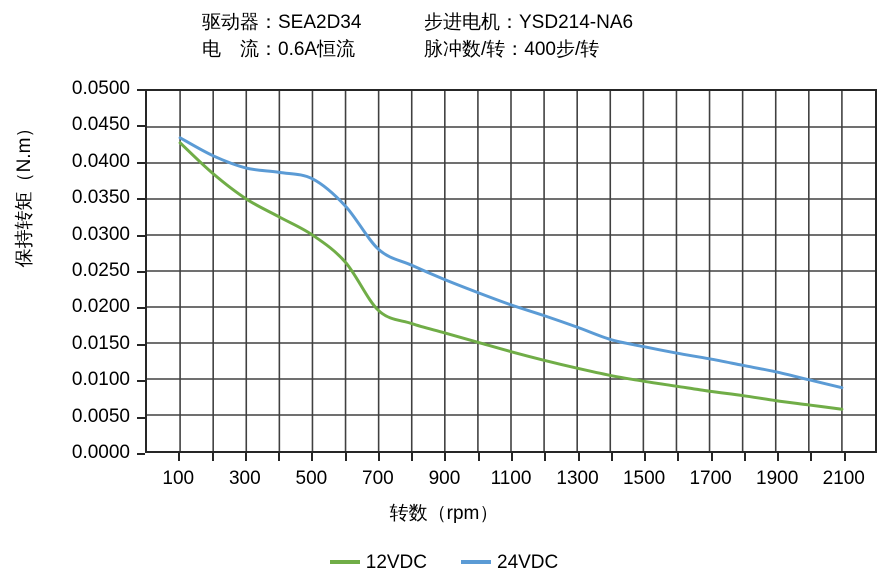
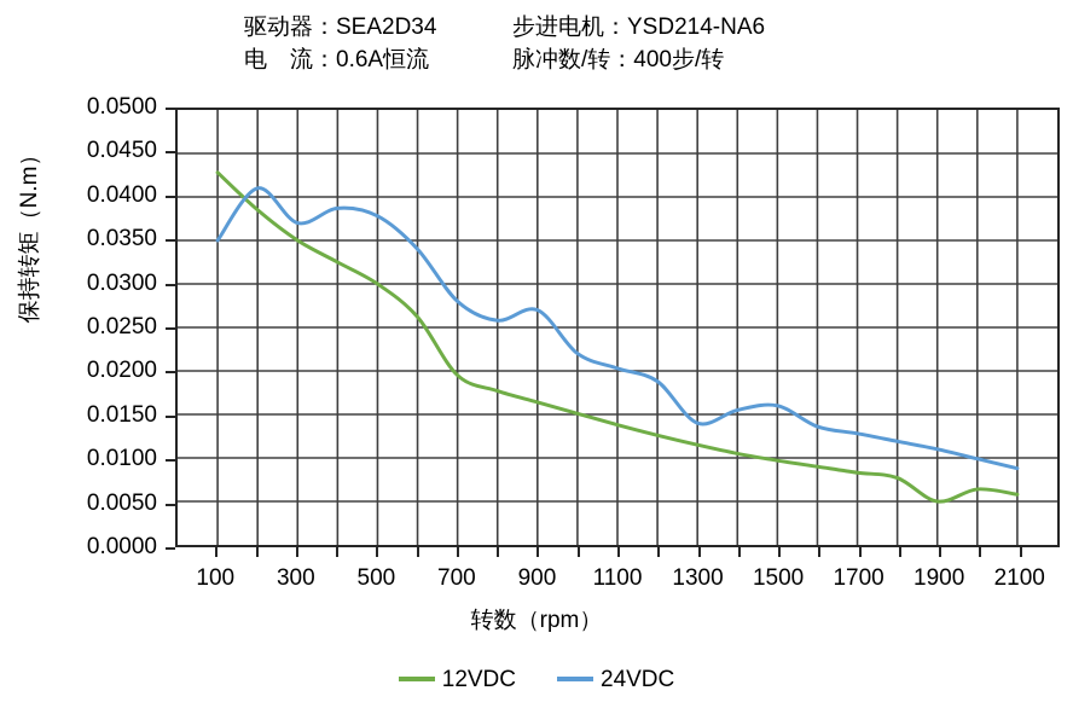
24VDC/100: 0.043 -> 0.035
24VDC/300: 0.039 -> 0.037
24VDC/900: 0.024 -> 0.027
24VDC/1300: 0.017 -> 0.014
24VDC/1500: 0.015 -> 0.016
12VDC/1900: 0.007 -> 0.005
